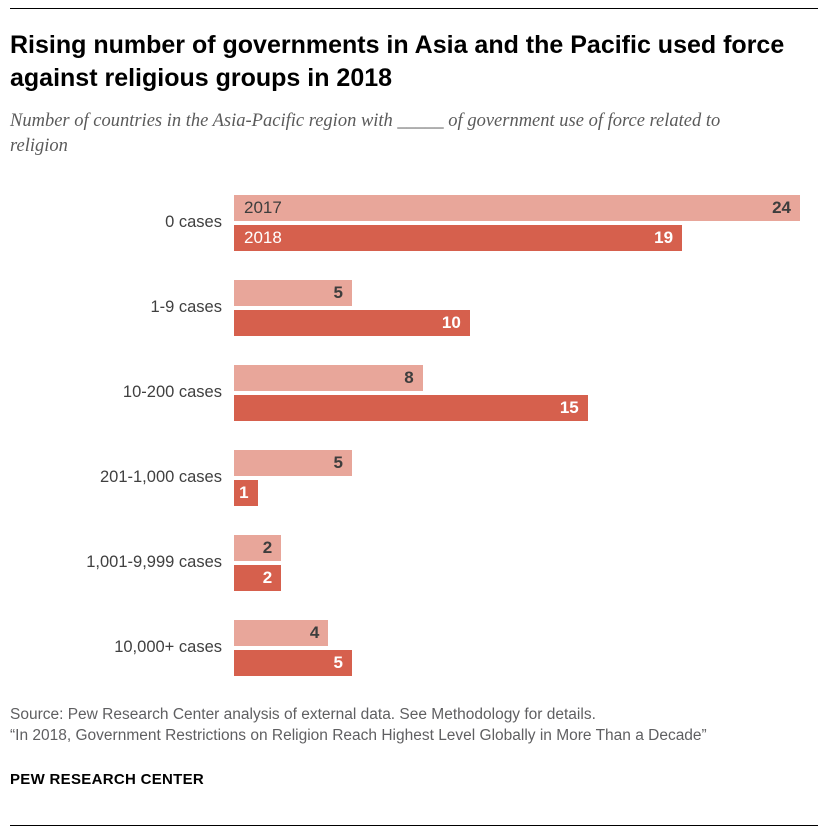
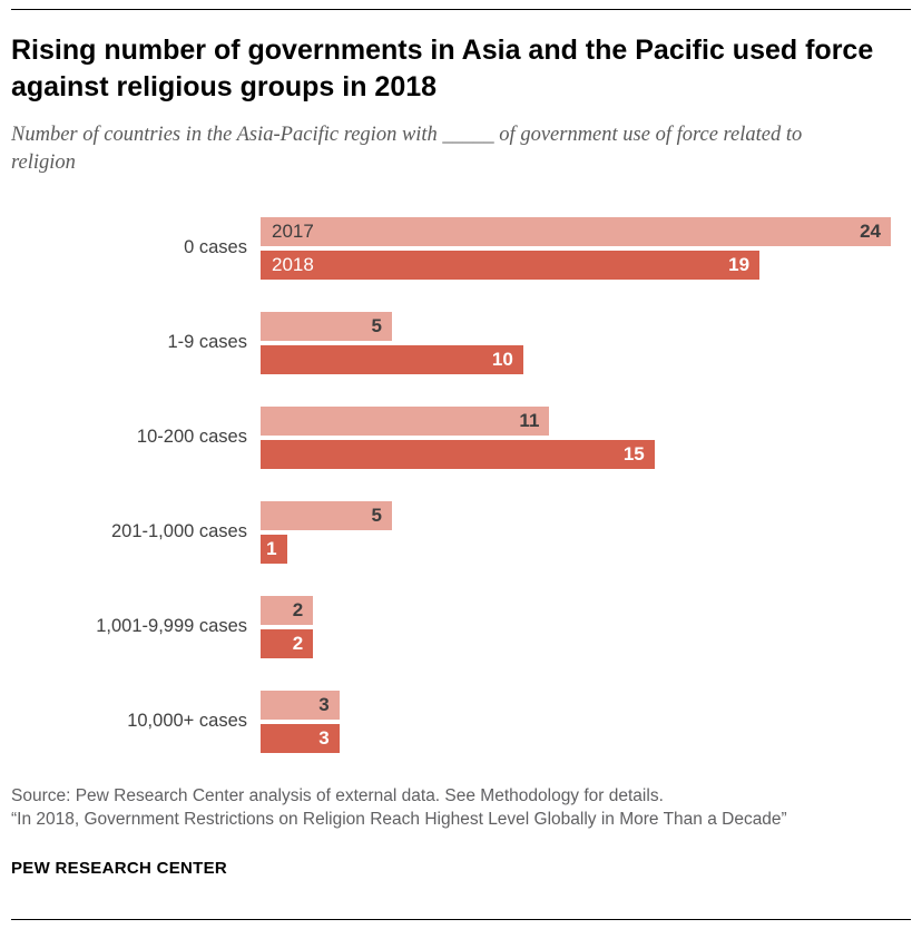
2017/10-200 cases: 8 -> 11
2017/10,000+ cases: 4 -> 3
2018/10,000+ cases: 5 -> 3
